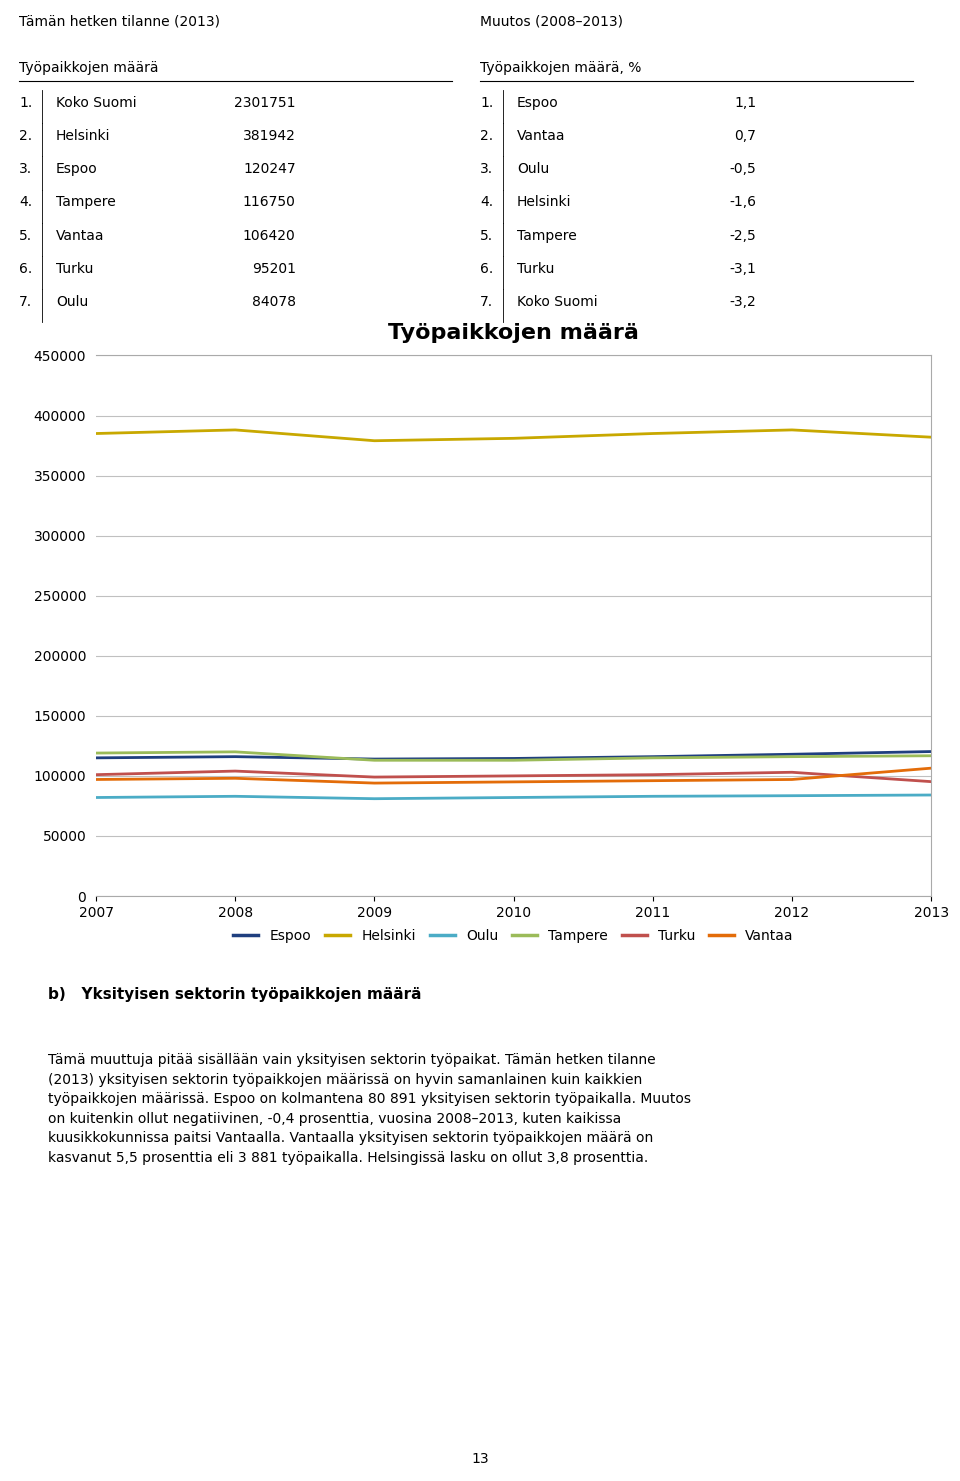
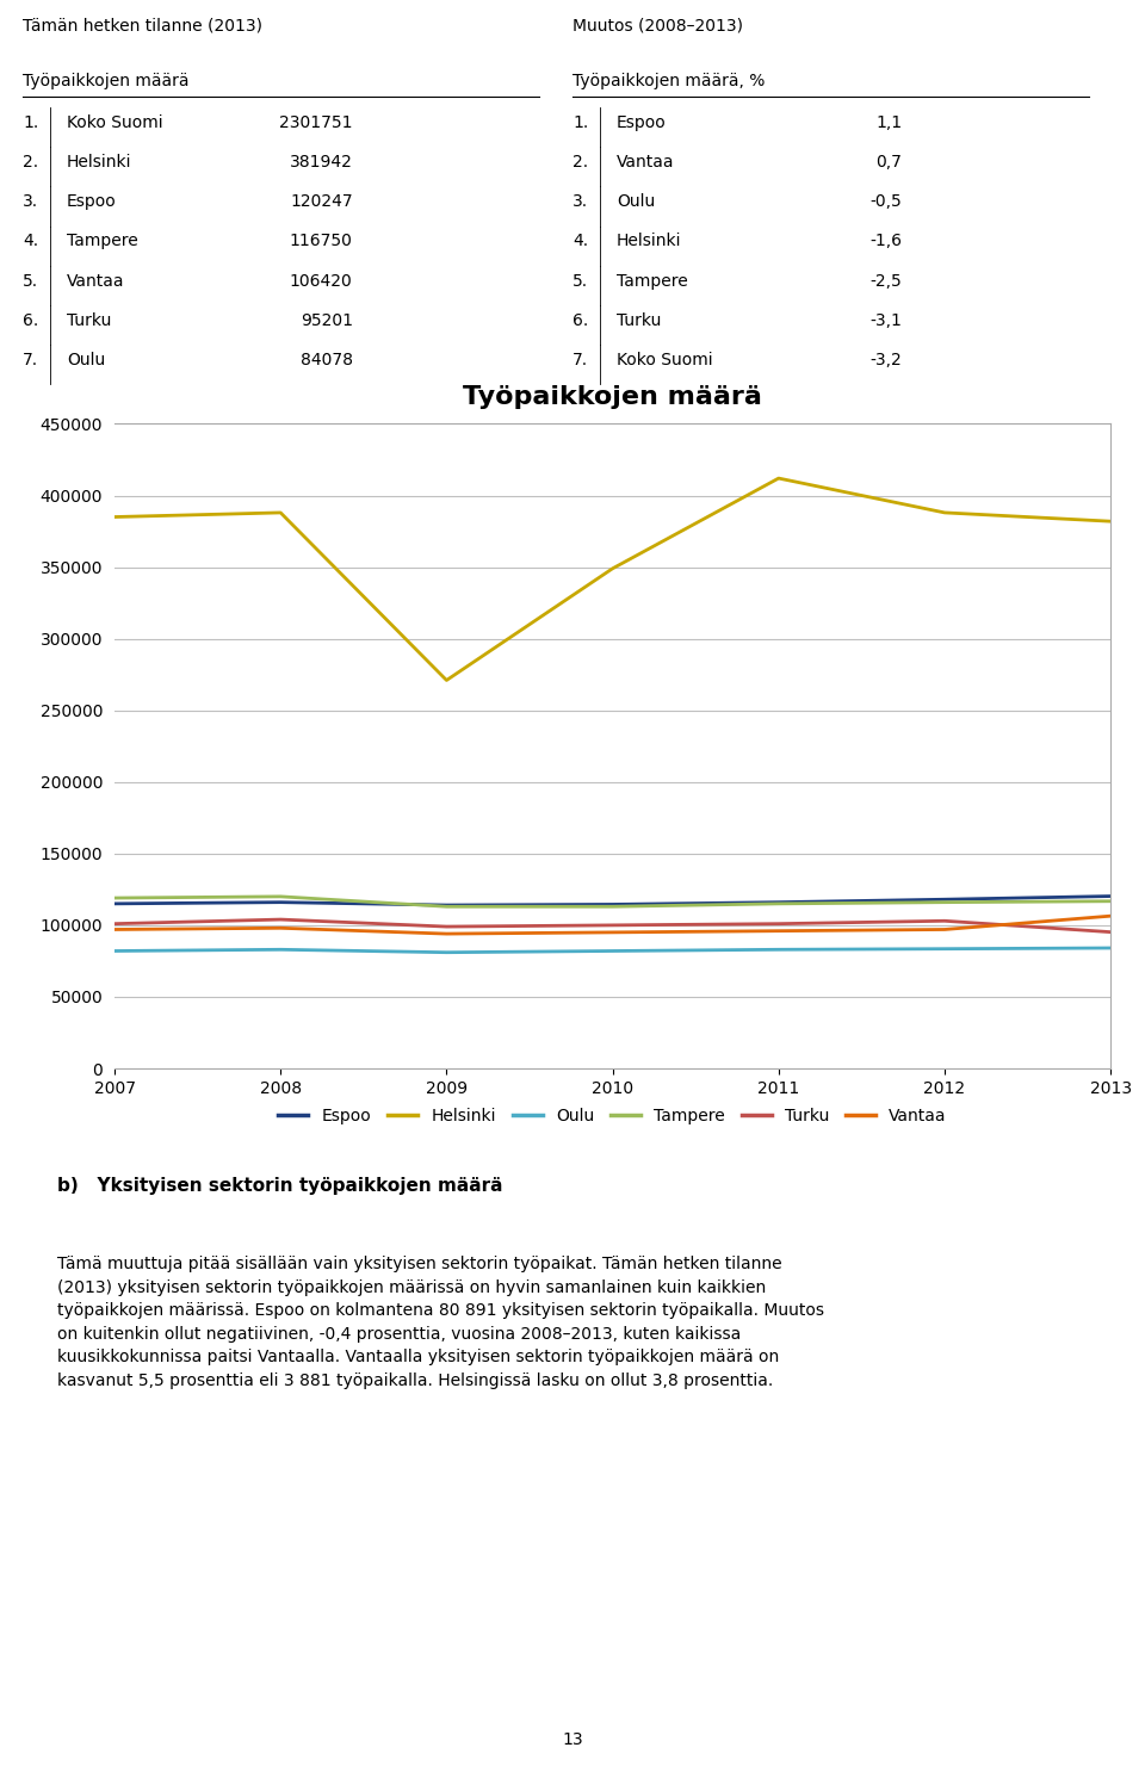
Helsinki/2009: 379000 -> 271000
Helsinki/2010: 381000 -> 349000
Helsinki/2011: 385000 -> 412000
